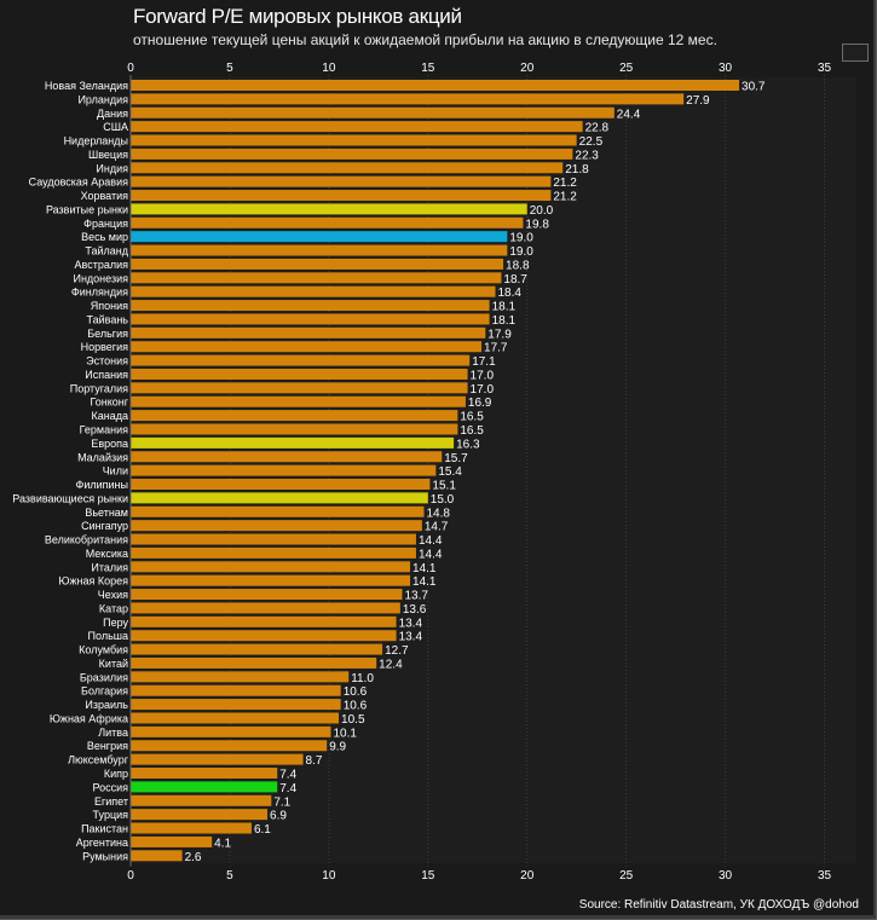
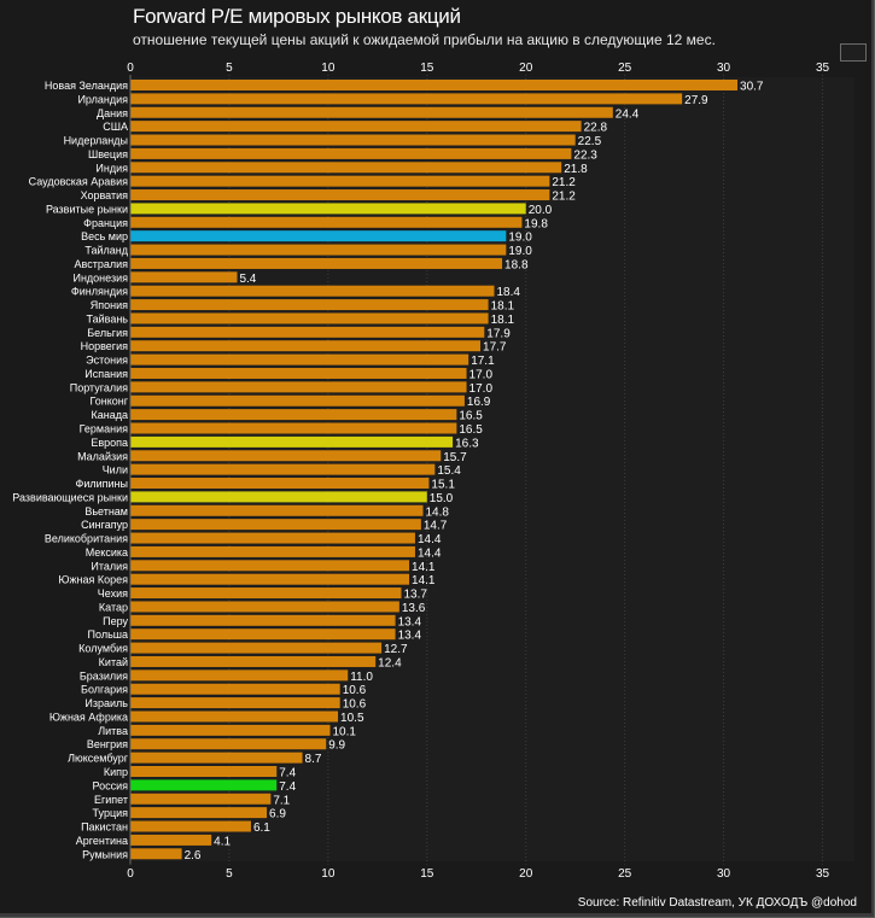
Индонезия: 18.7 -> 5.4
